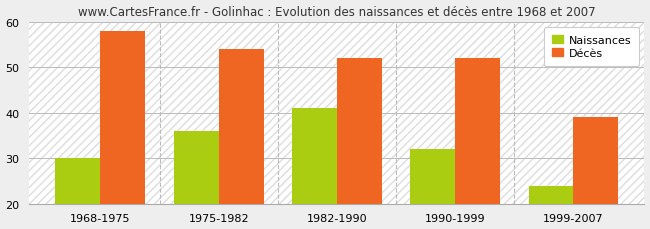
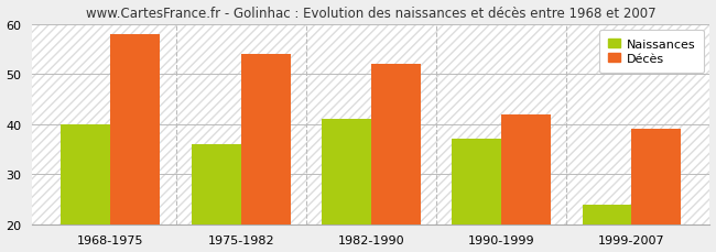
Naissances/1968-1975: 30 -> 40
Naissances/1990-1999: 32 -> 37
Décès/1990-1999: 52 -> 42
